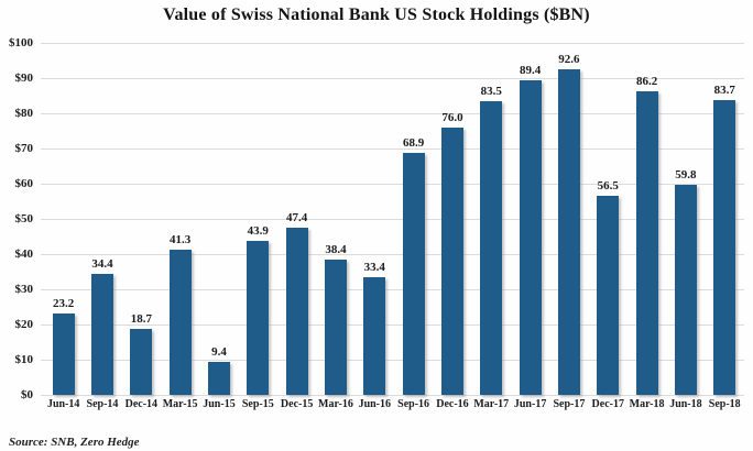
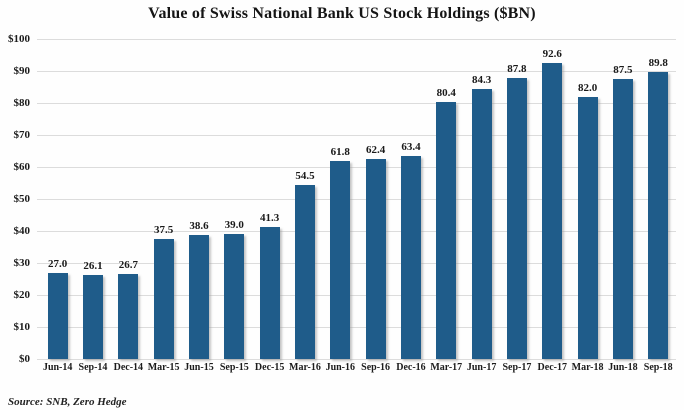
Jun-14: 23.2 -> 27.0
Sep-14: 34.4 -> 26.1
Dec-14: 18.7 -> 26.7
Mar-15: 41.3 -> 37.5
Jun-15: 9.4 -> 38.6
Sep-15: 43.9 -> 39.0
Dec-15: 47.4 -> 41.3
Mar-16: 38.4 -> 54.5
Jun-16: 33.4 -> 61.8
Sep-16: 68.9 -> 62.4
Dec-16: 76.0 -> 63.4
Mar-17: 83.5 -> 80.4
Jun-17: 89.4 -> 84.3
Sep-17: 92.6 -> 87.8
Dec-17: 56.5 -> 92.6
Mar-18: 86.2 -> 82.0
Jun-18: 59.8 -> 87.5
Sep-18: 83.7 -> 89.8
